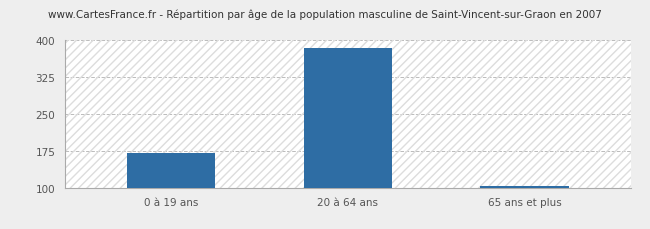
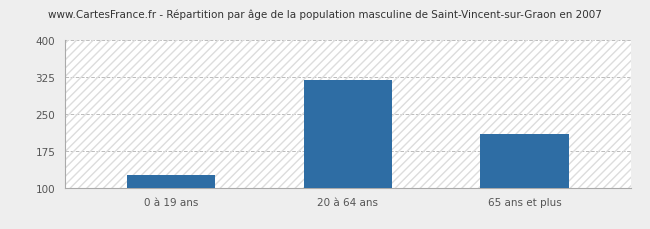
0 à 19 ans: 170 -> 125
20 à 64 ans: 385 -> 320
65 ans et plus: 103 -> 210
